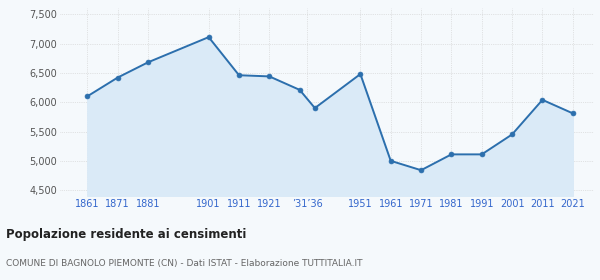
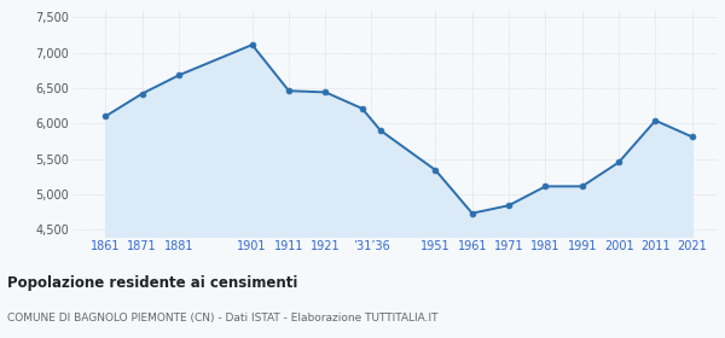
1951: 6,480 -> 5,340
1961: 5,000 -> 4,730
